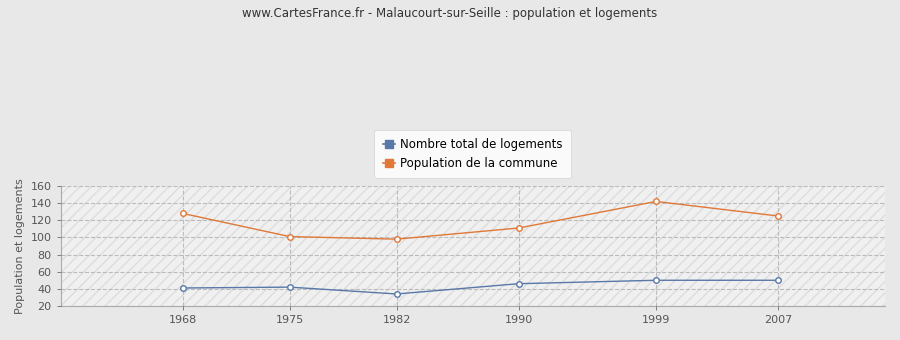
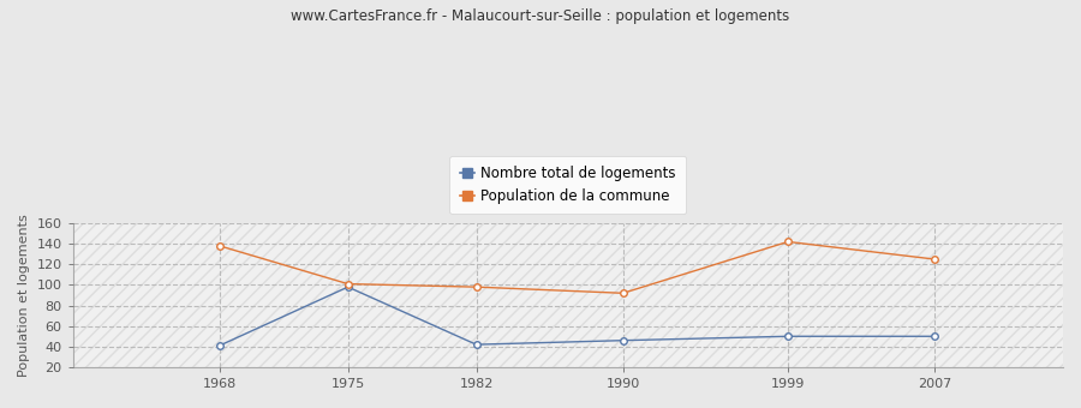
Population de la commune/1968: 128 -> 138
Nombre total de logements/1975: 42 -> 98
Nombre total de logements/1982: 34 -> 42
Population de la commune/1990: 111 -> 92
